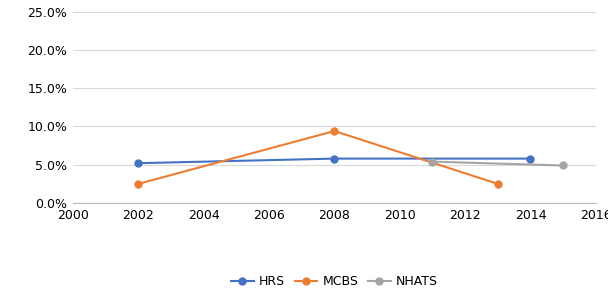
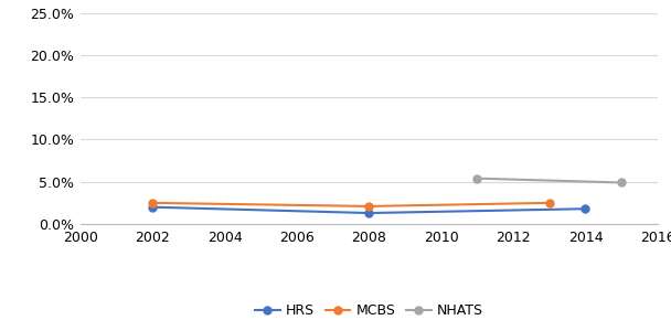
HRS/2002: 5.2% -> 2.0%
HRS/2008: 5.8% -> 1.3%
MCBS/2008: 9.4% -> 2.1%
HRS/2014: 5.8% -> 1.8%
